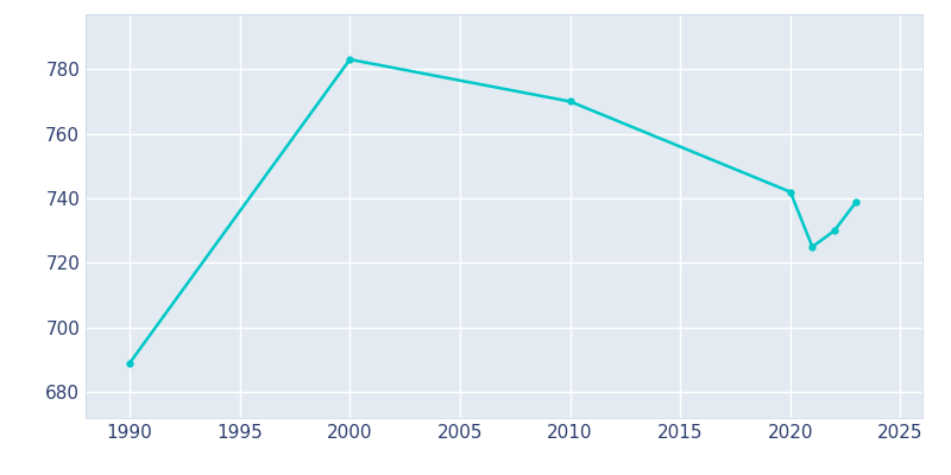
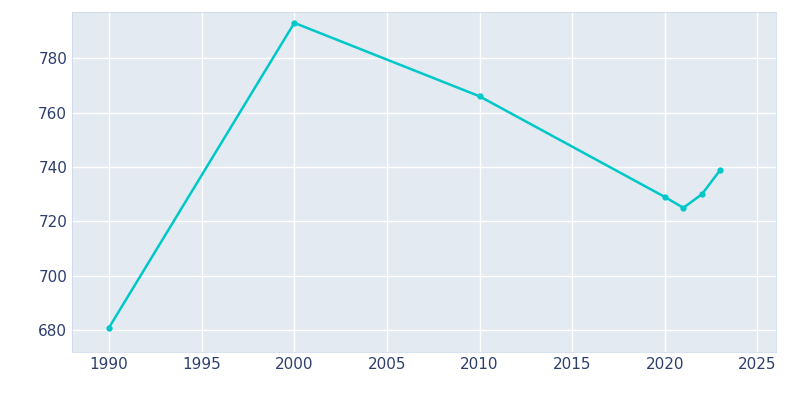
1990: 689 -> 681
2000: 783 -> 793
2010: 770 -> 766
2020: 742 -> 729
